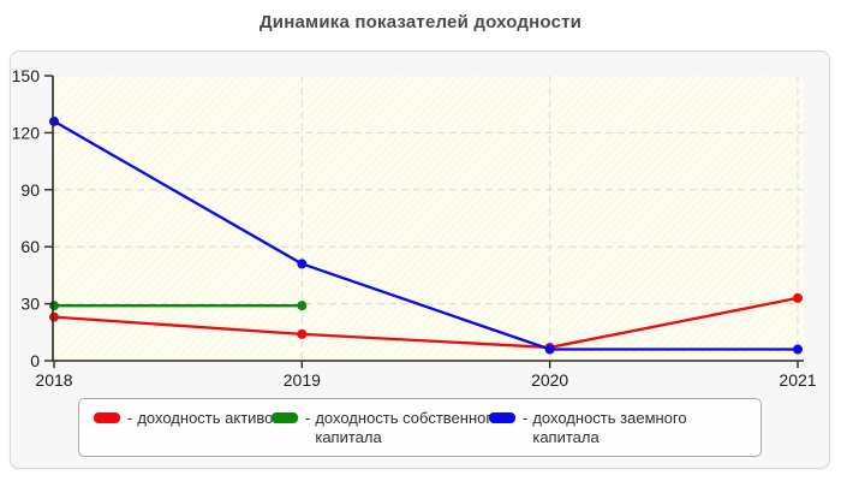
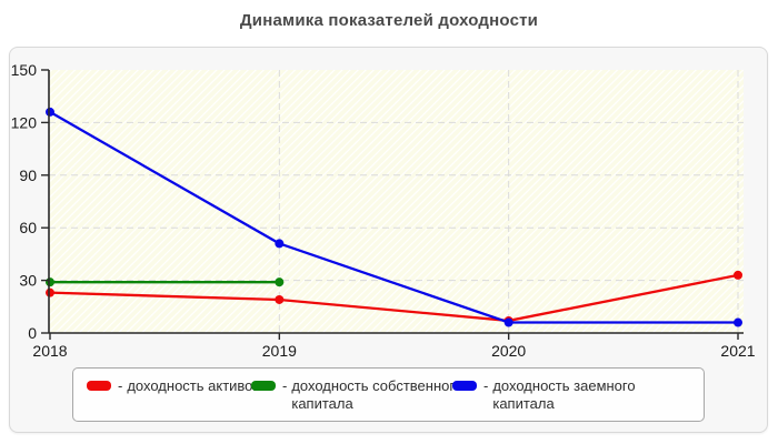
доходность активов/2019: 14 -> 19
